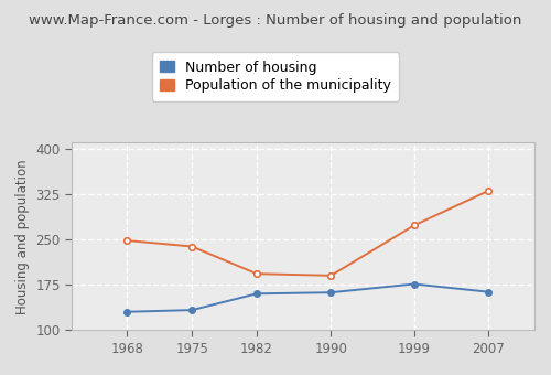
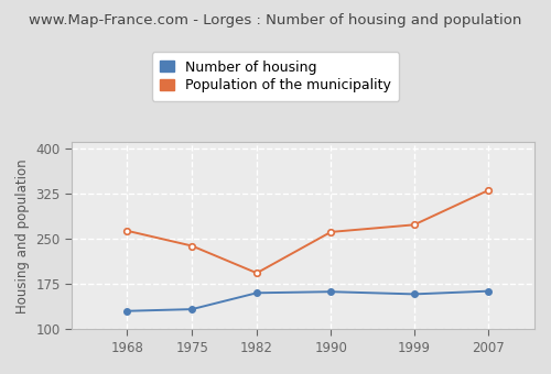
Population of the municipality/1968: 248 -> 263
Population of the municipality/1990: 190 -> 261
Number of housing/1999: 176 -> 158
